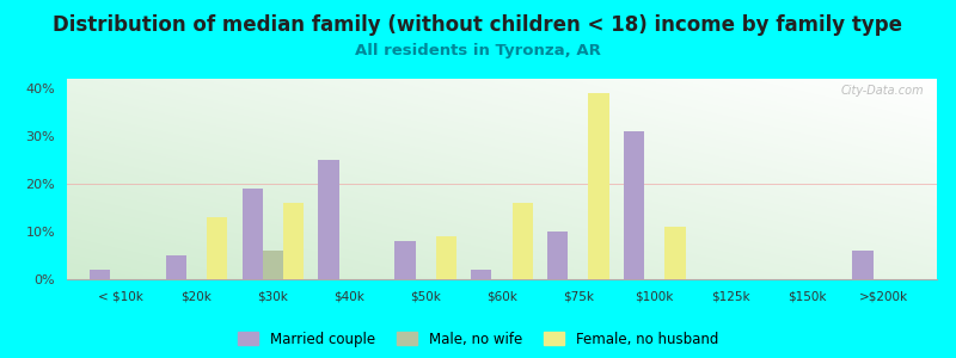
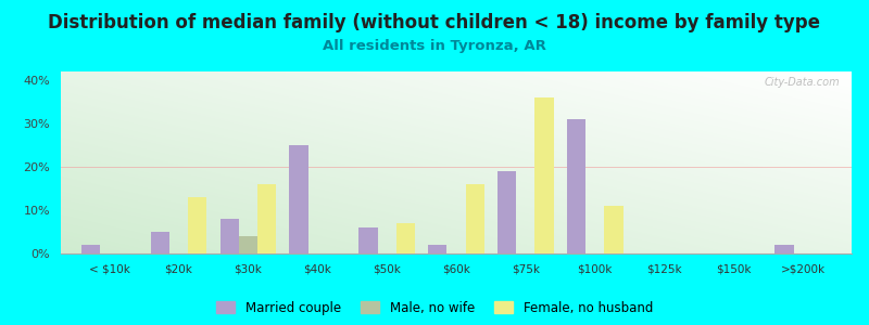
Married couple/$30k: 19% -> 8%
Male, no wife/$30k: 6% -> 4%
Married couple/$50k: 8% -> 6%
Female, no husband/$50k: 9% -> 7%
Married couple/$75k: 10% -> 19%
Female, no husband/$75k: 39% -> 36%
Married couple/>$200k: 6% -> 2%
